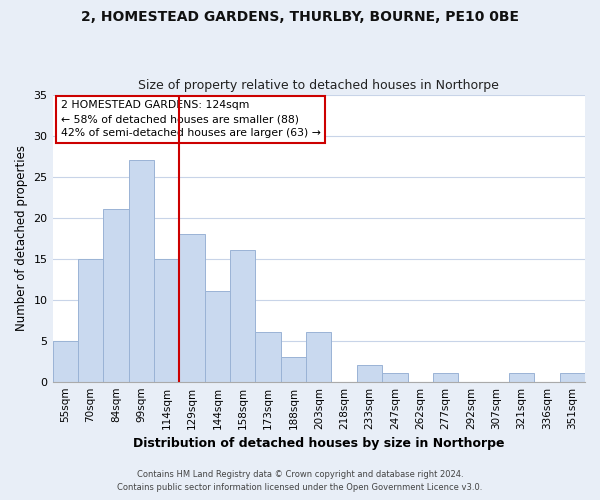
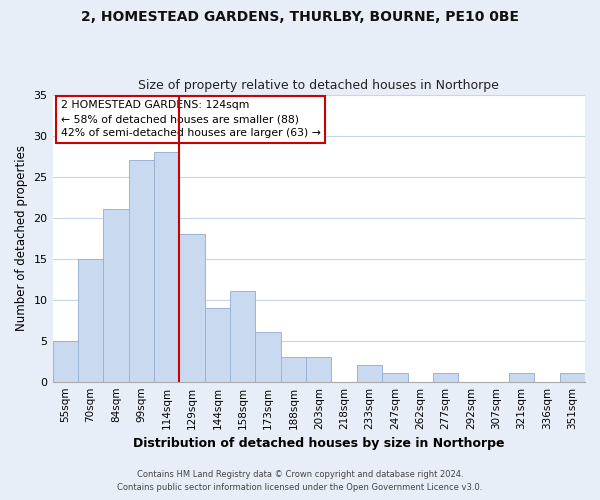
114sqm: 15 -> 28
144sqm: 11 -> 9
158sqm: 16 -> 11
203sqm: 6 -> 3
